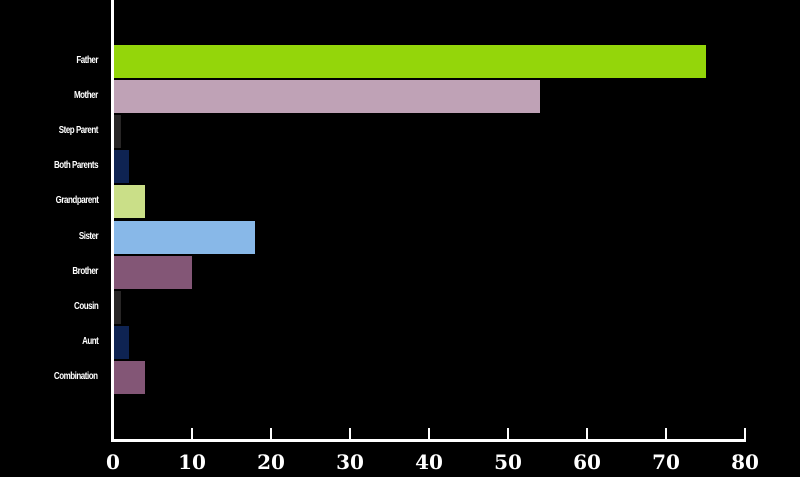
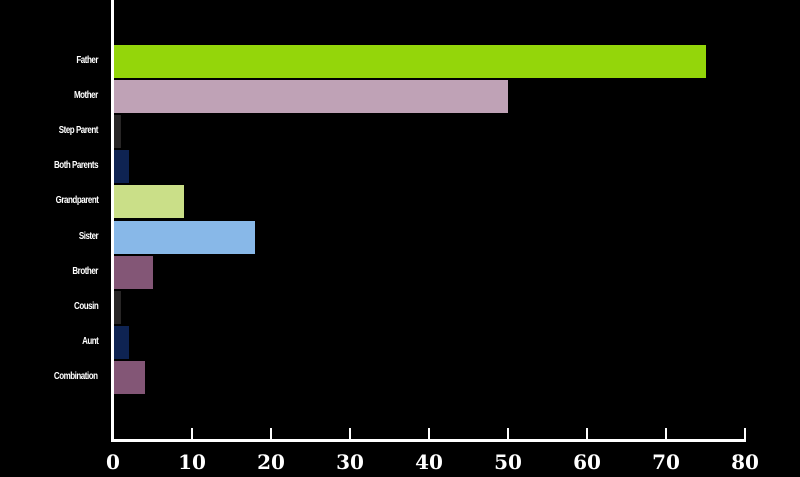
Mother: 54 -> 50
Grandparent: 4 -> 9
Brother: 10 -> 5
